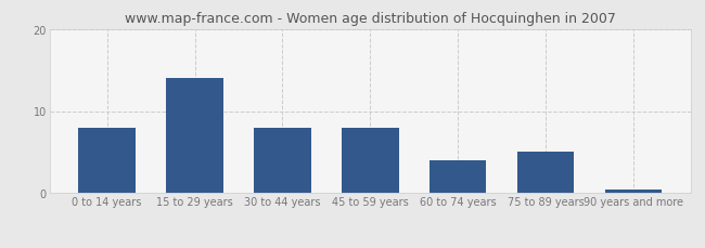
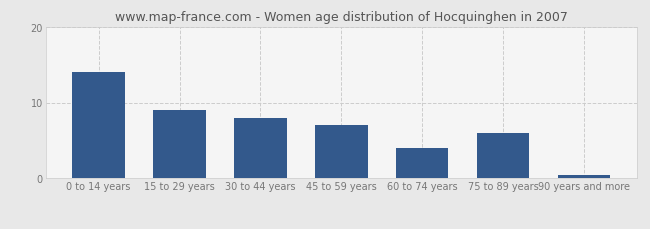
0 to 14 years: 8.0 -> 14.0
15 to 29 years: 14.0 -> 9.0
45 to 59 years: 8.0 -> 7.0
75 to 89 years: 5.0 -> 6.0
